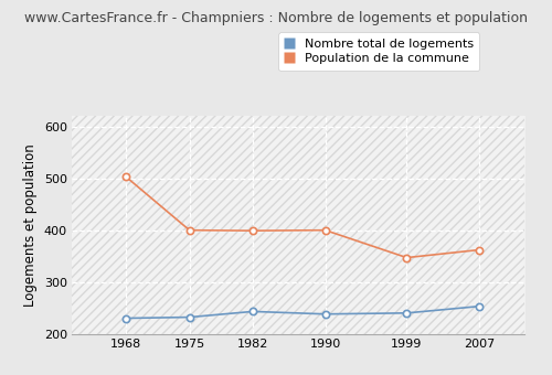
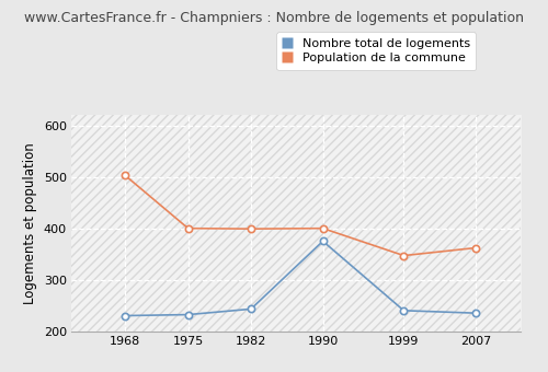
Nombre total de logements/1990: 238 -> 375
Nombre total de logements/2007: 253 -> 235
